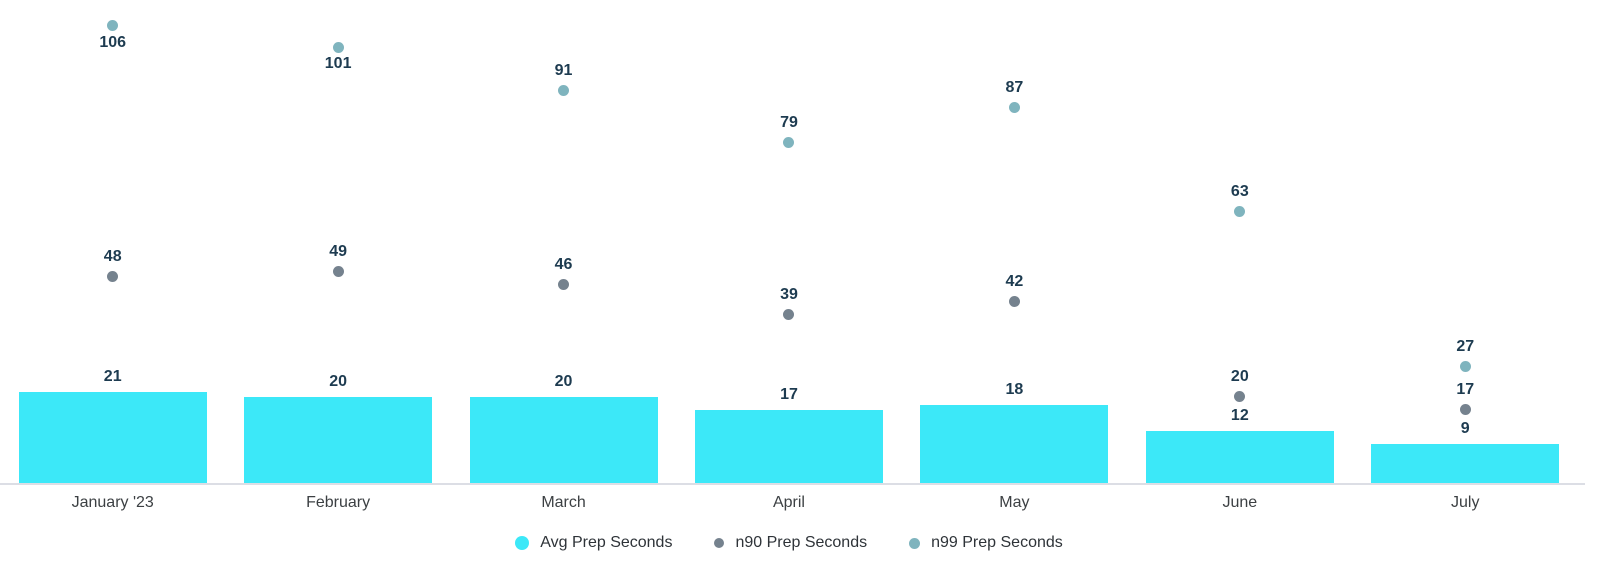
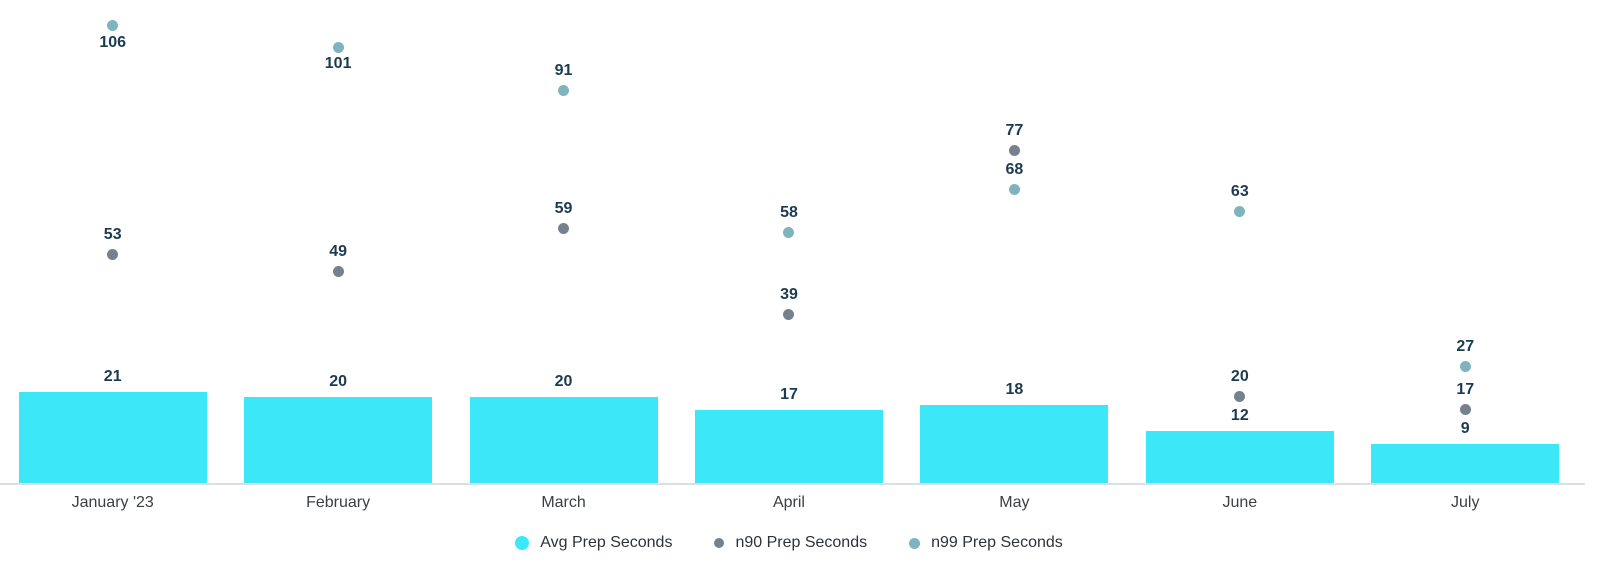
n90 Prep Seconds/January '23: 48 -> 53
n90 Prep Seconds/March: 46 -> 59
n99 Prep Seconds/April: 79 -> 58
n90 Prep Seconds/May: 42 -> 77
n99 Prep Seconds/May: 87 -> 68
